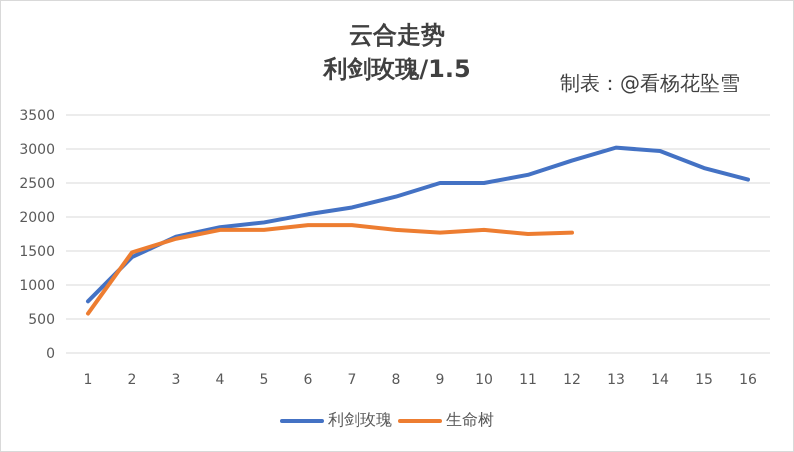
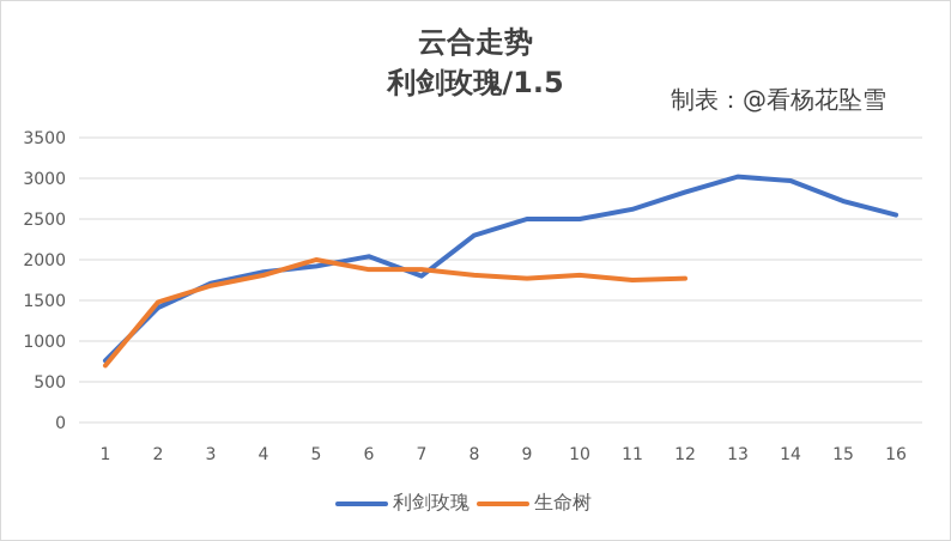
生命树/1: 600 -> 700
生命树/5: 1800 -> 2000
利剑玫瑰/7: 2100 -> 1800
